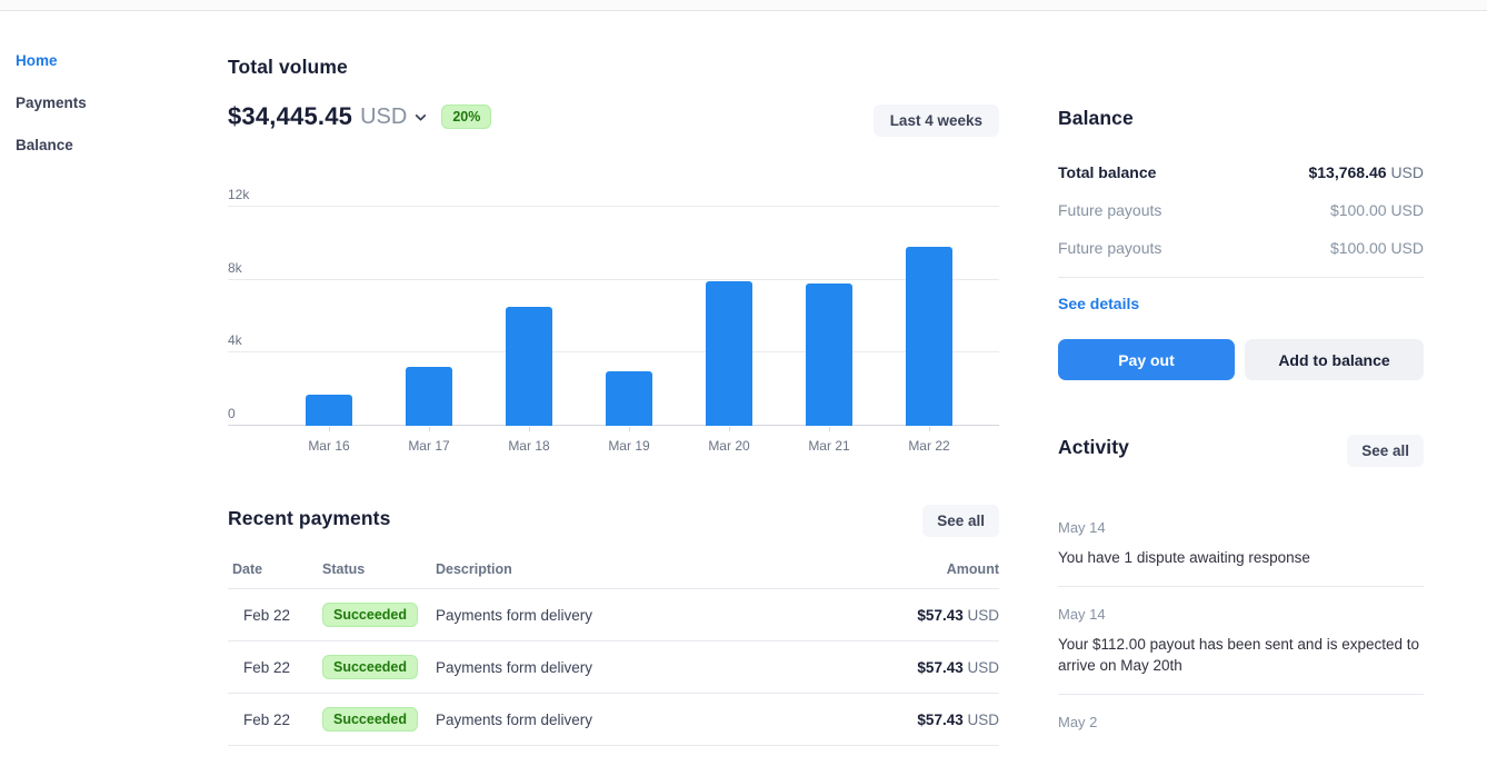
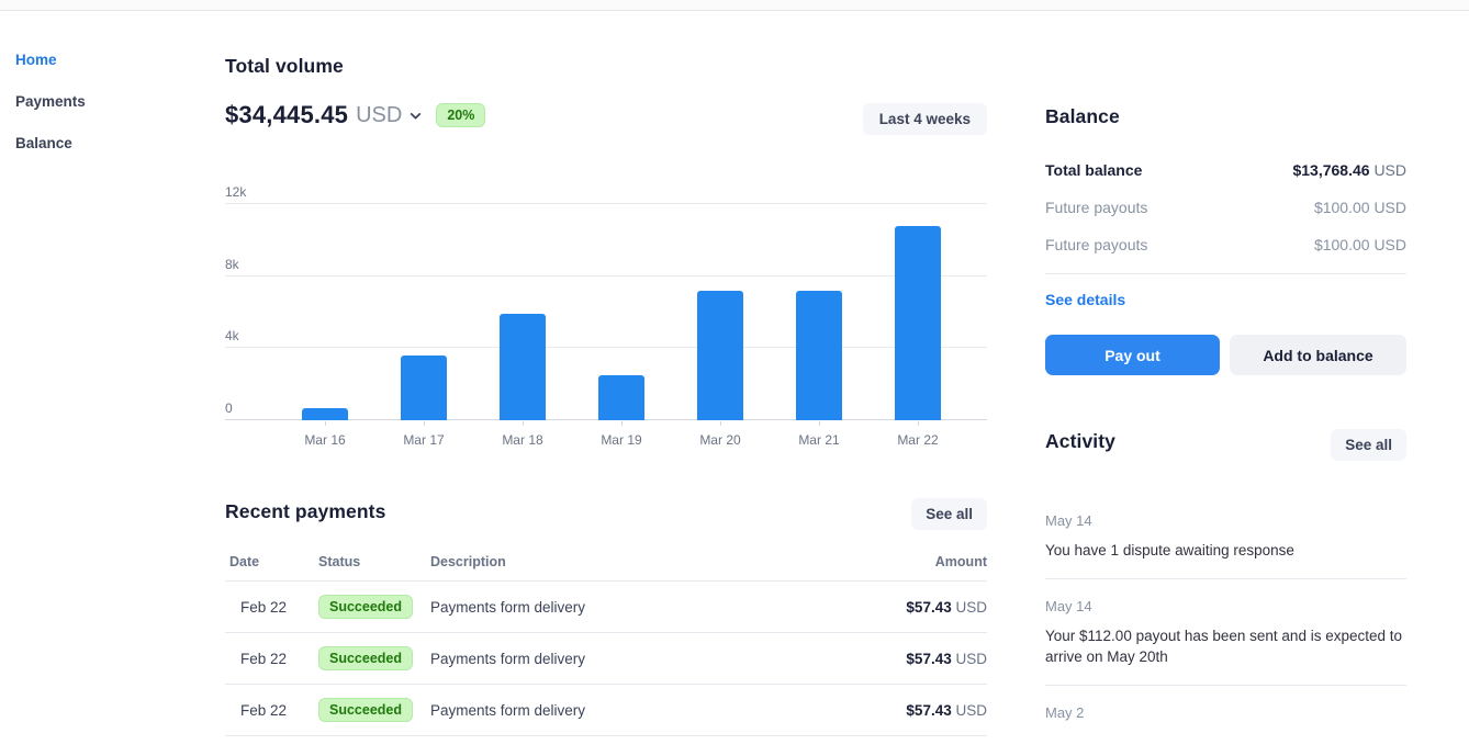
Mar 16: 1.7k -> 0.7k
Mar 17: 3.2k -> 3.6k
Mar 18: 6.5k -> 5.9k
Mar 19: 3.0k -> 2.5k
Mar 20: 7.9k -> 7.2k
Mar 21: 7.8k -> 7.2k
Mar 22: 9.8k -> 10.8k
